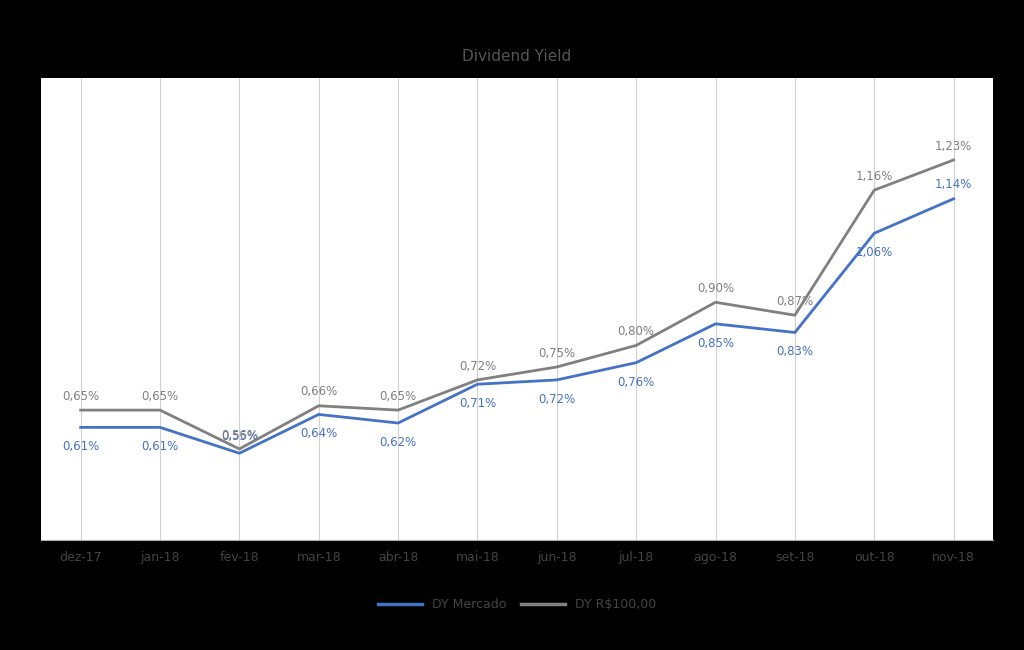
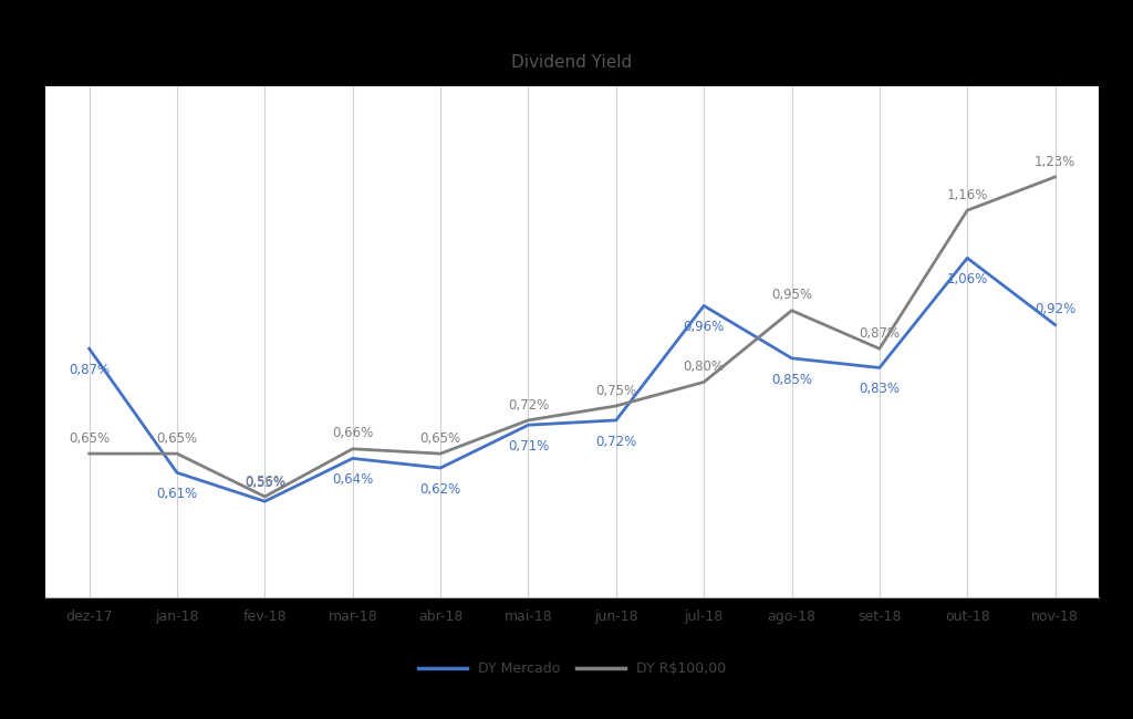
DY Mercado/dez-17: 0,61% -> 0,87%
DY Mercado/jul-18: 0,76% -> 0,96%
DY R$100,00/ago-18: 0,90% -> 0,95%
DY Mercado/nov-18: 1,14% -> 0,92%
